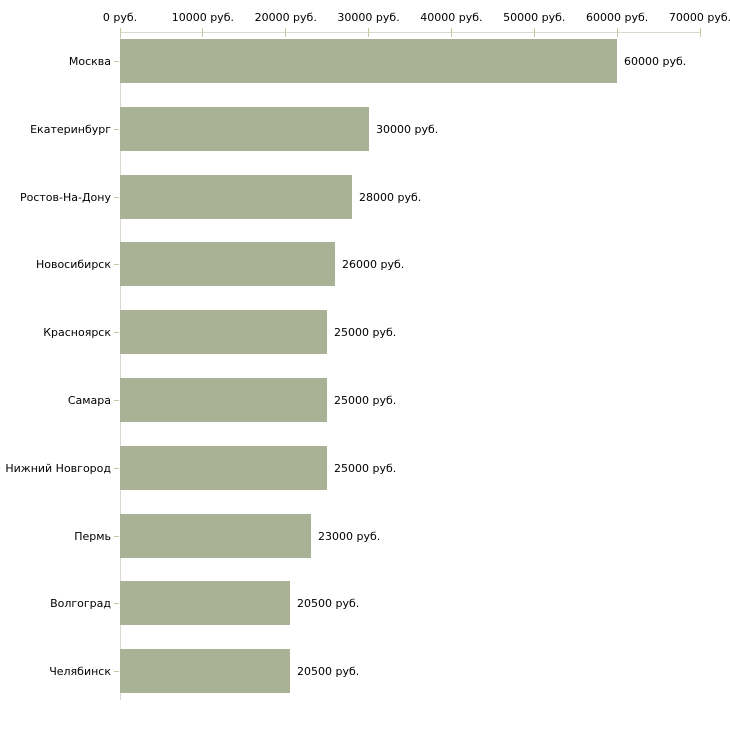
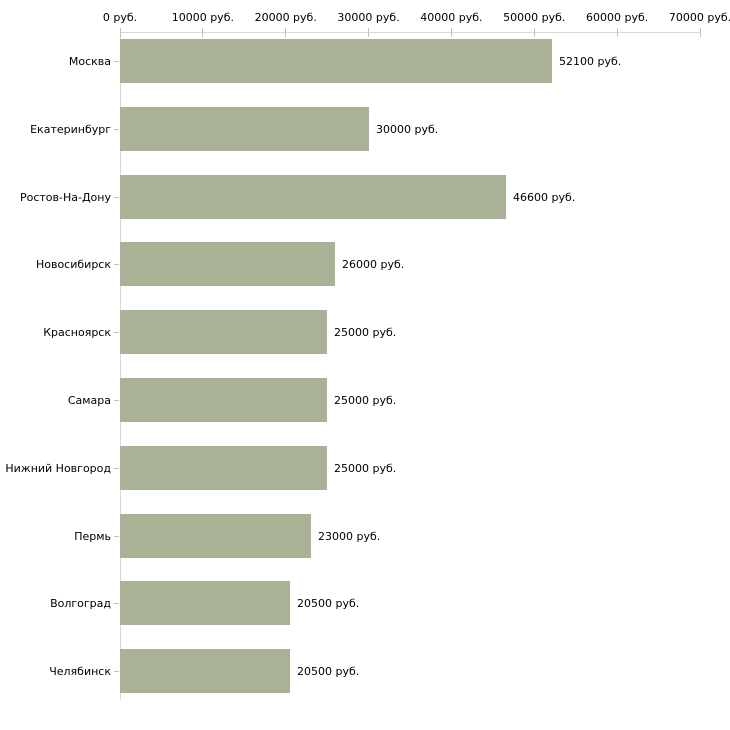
Москва: 60000 -> 52100
Ростов-На-Дону: 28000 -> 46600
